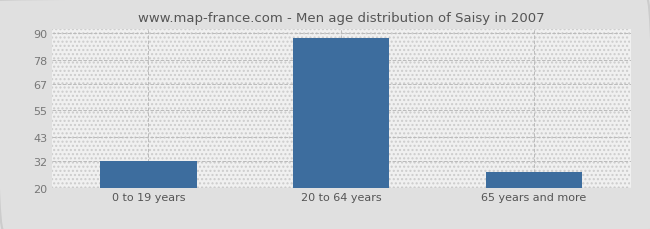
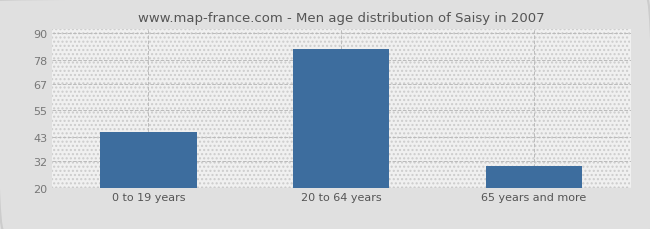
0 to 19 years: 32 -> 45
20 to 64 years: 88 -> 83
65 years and more: 27 -> 30
